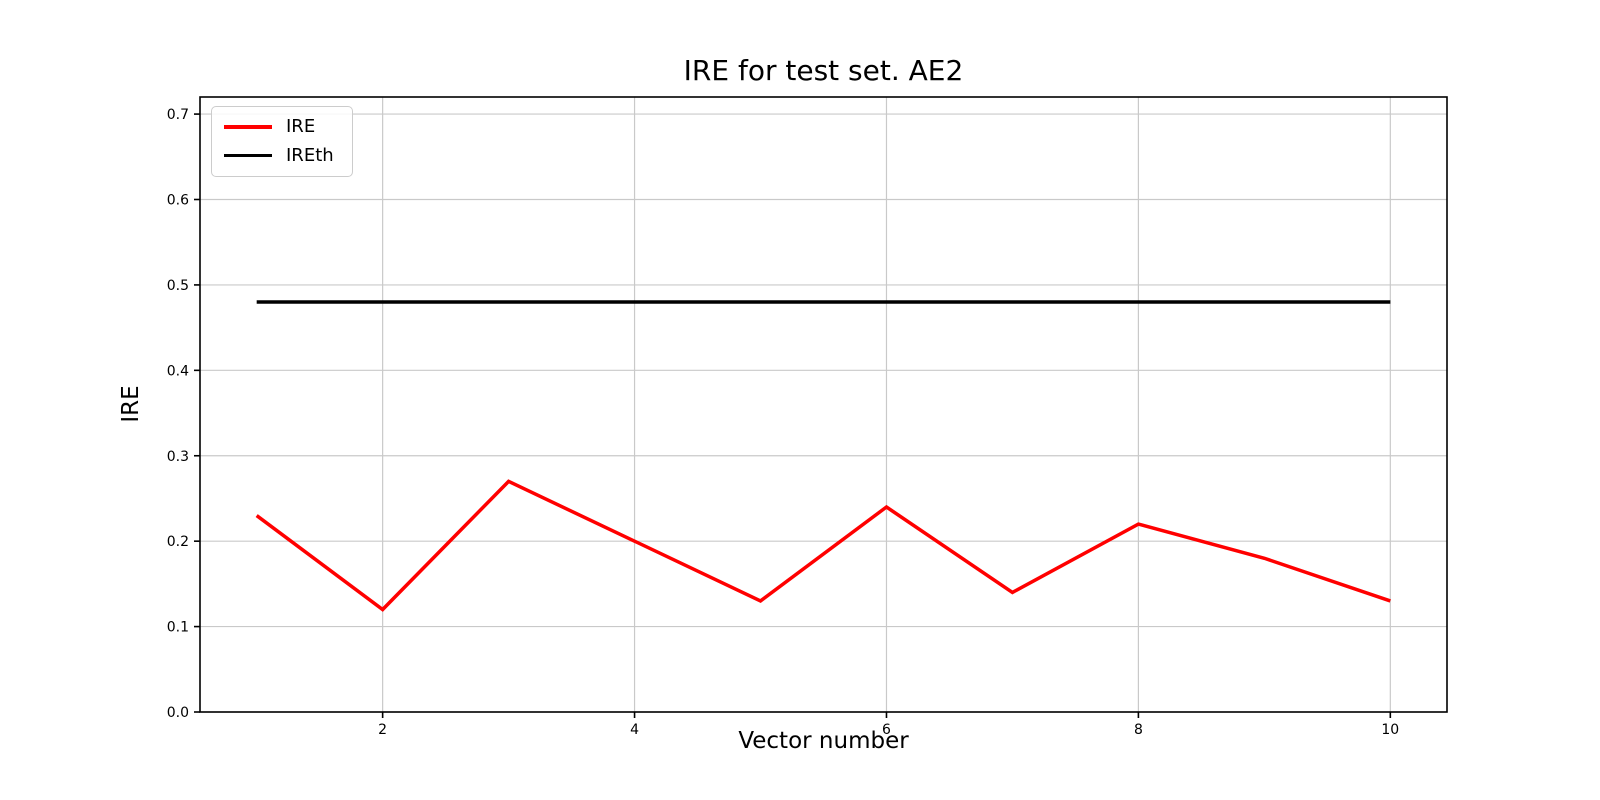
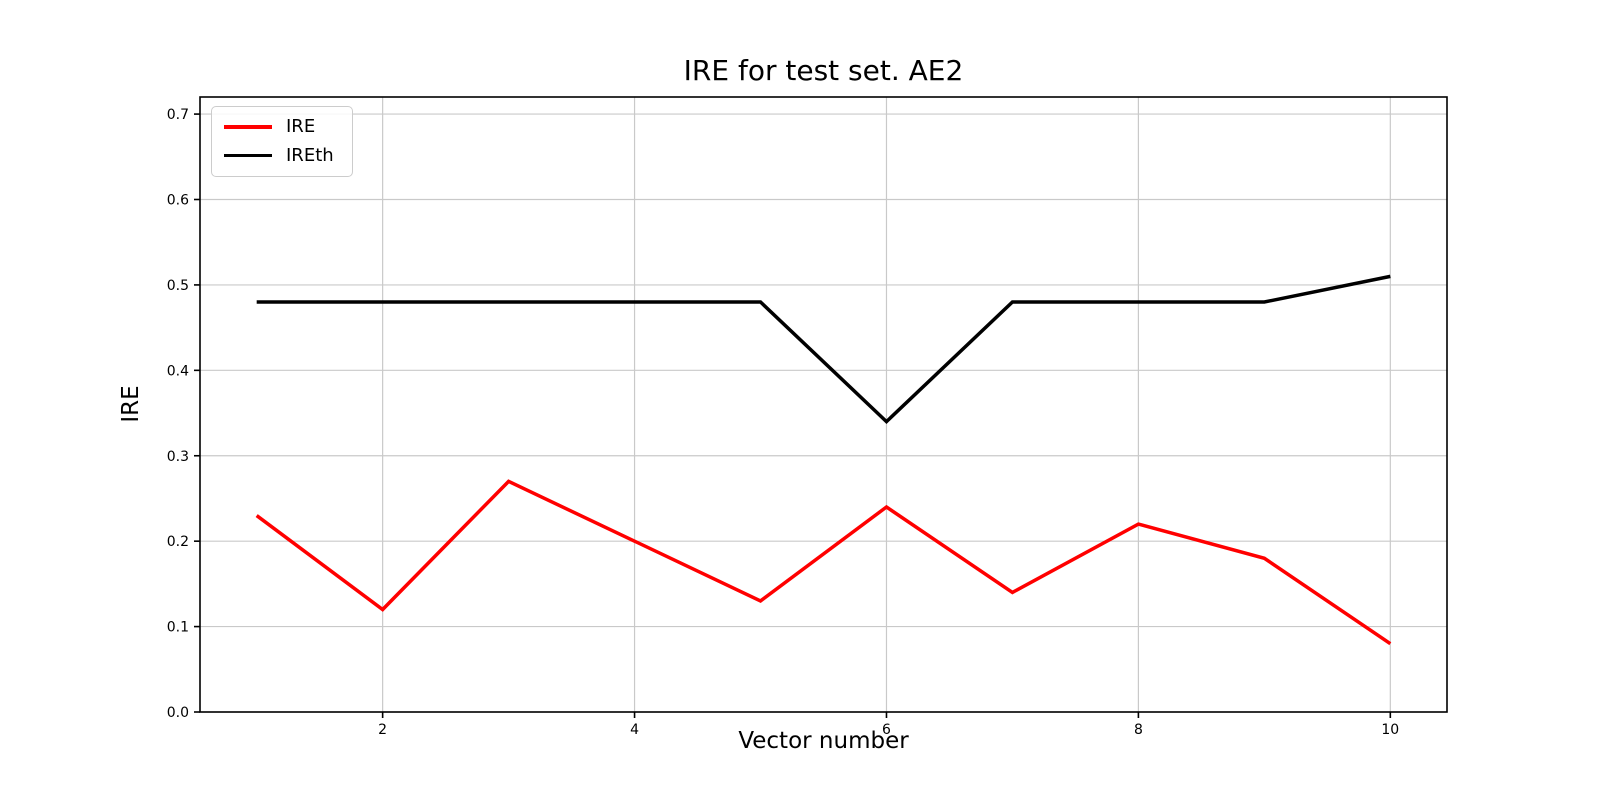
IREth/6: 0.48 -> 0.34
IRE/10: 0.13 -> 0.08
IREth/10: 0.48 -> 0.51
